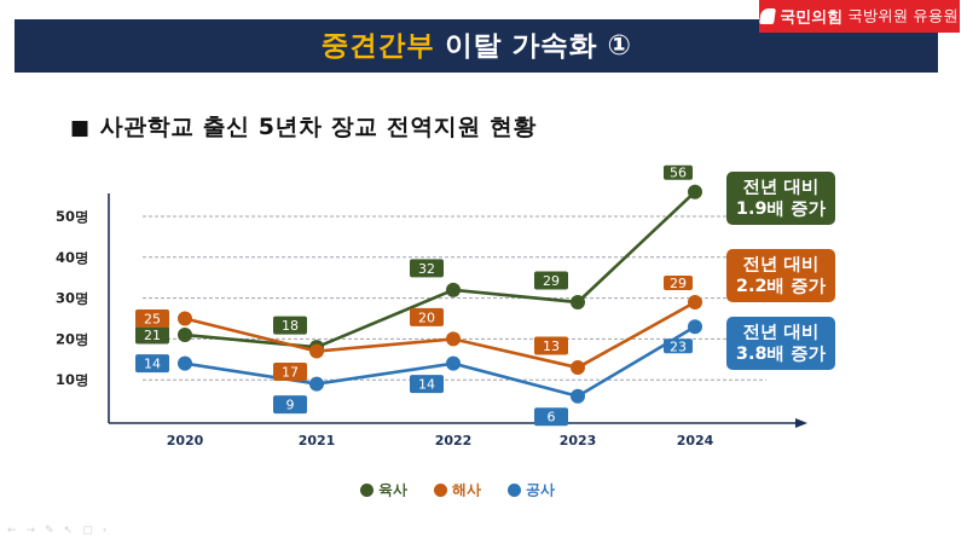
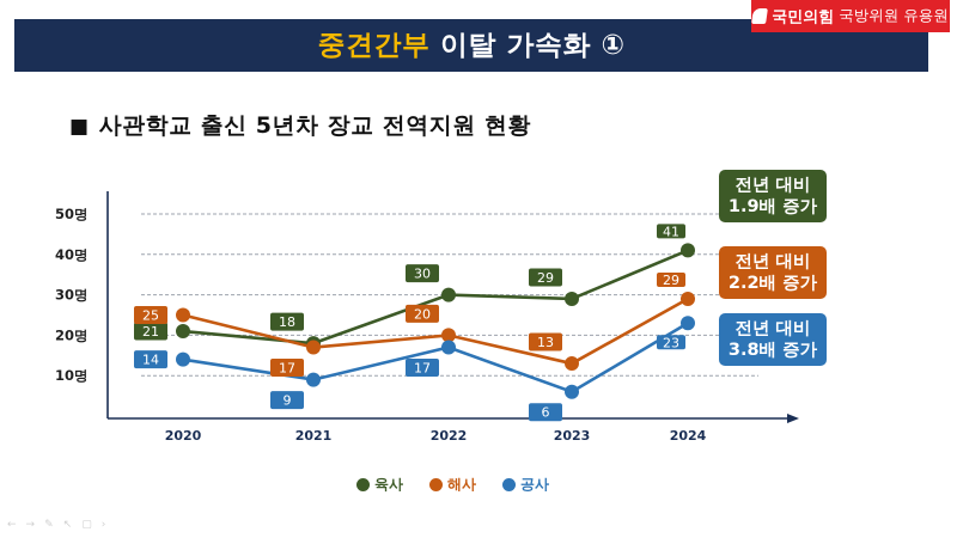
육사/2022: 32 -> 30
공사/2022: 14 -> 17
육사/2024: 56 -> 41
